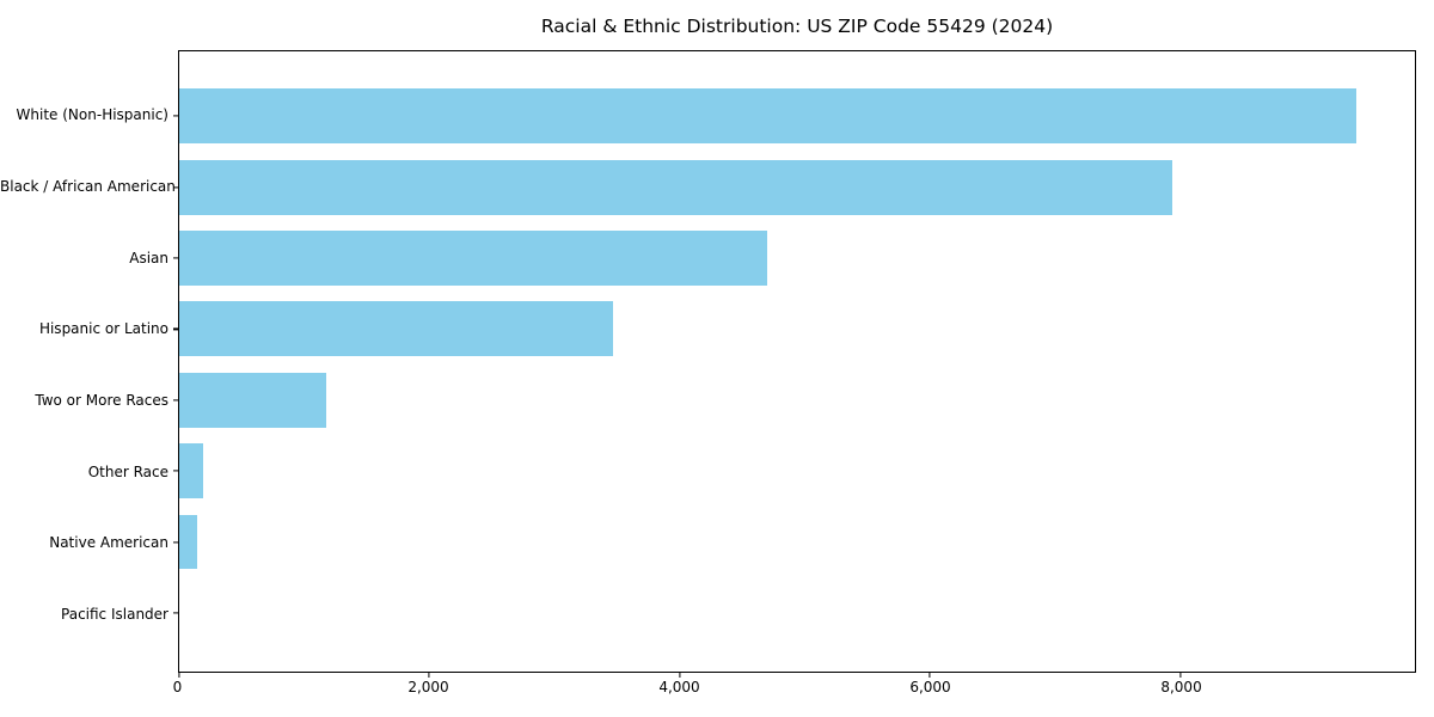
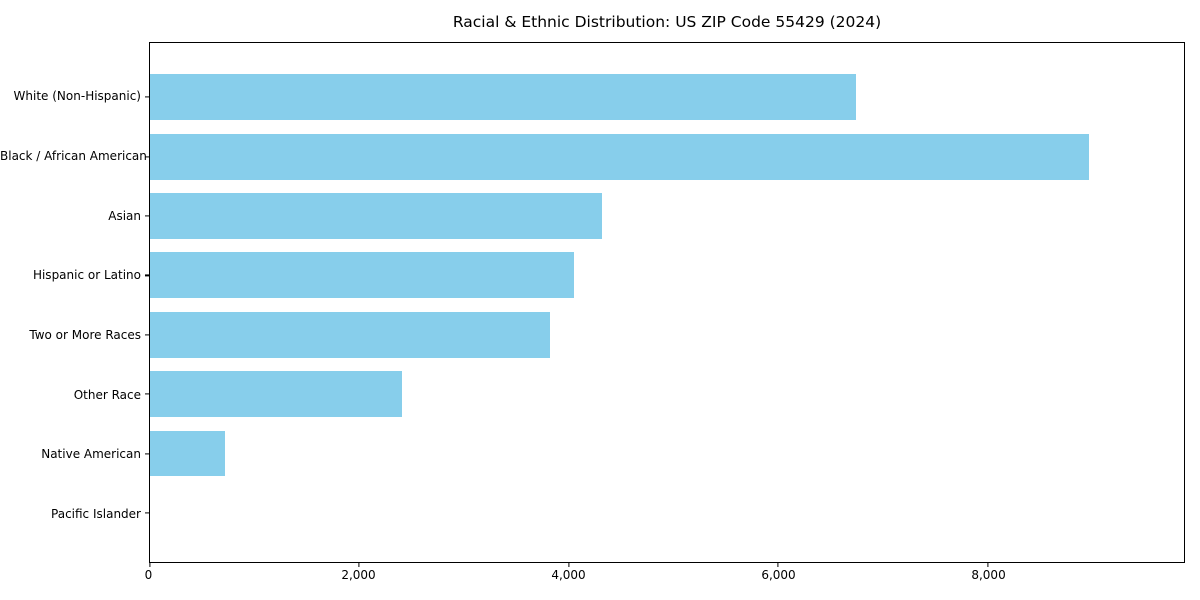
White (Non-Hispanic): 9400 -> 6740
Black / African American: 7930 -> 8960
Asian: 4700 -> 4320
Hispanic or Latino: 3470 -> 4050
Two or More Races: 1180 -> 3820
Other Race: 200 -> 2410
Native American: 140 -> 720
